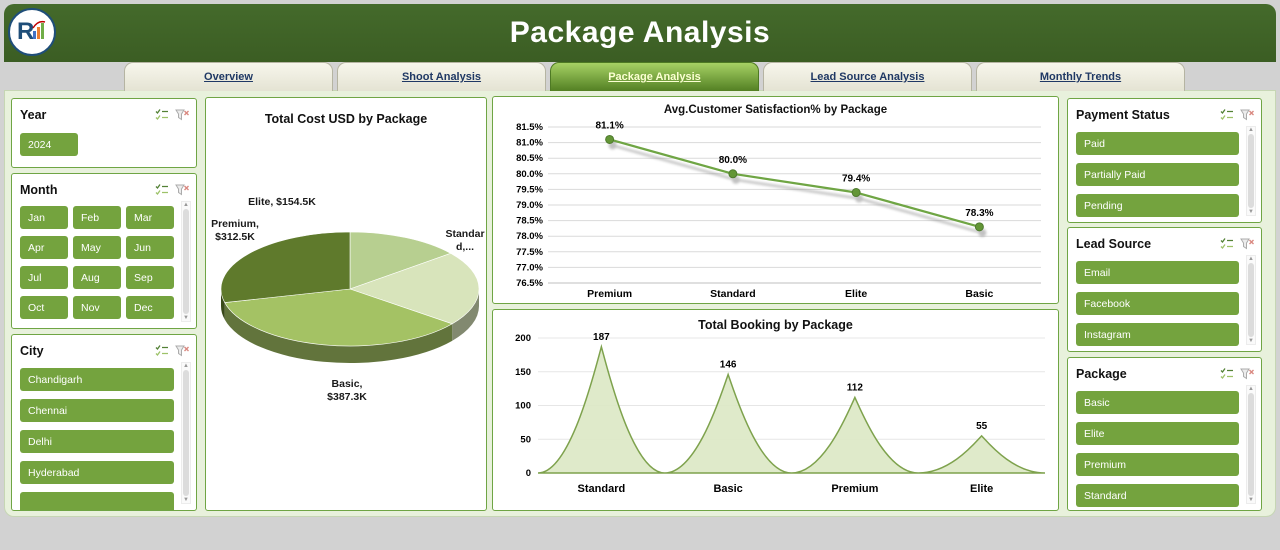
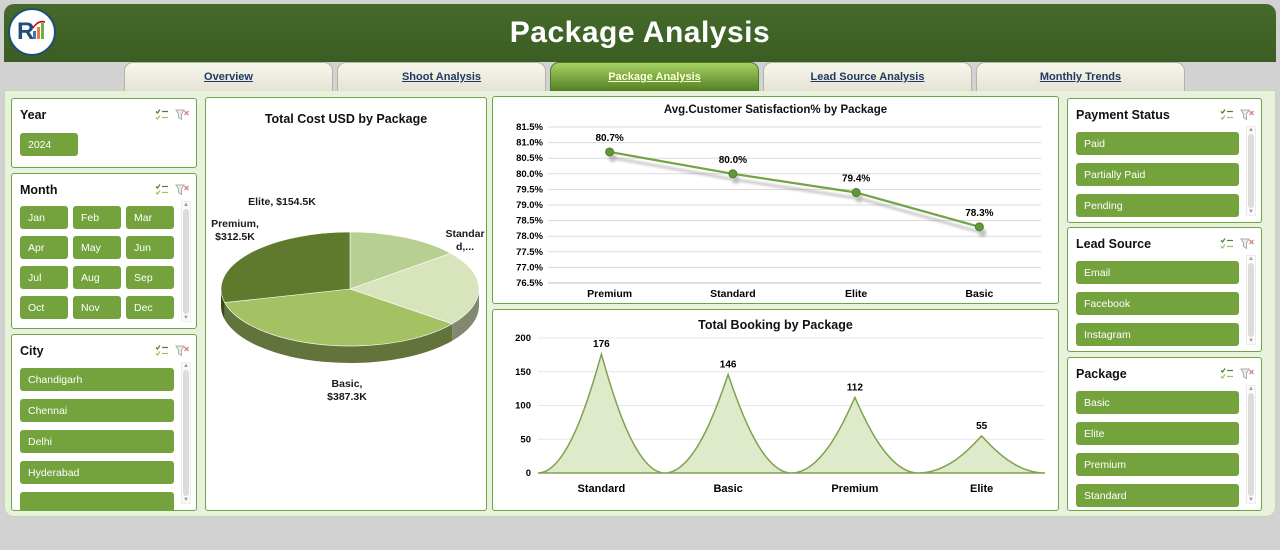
Avg.Customer Satisfaction% by Package/Premium: 81.1% -> 80.7%
Total Booking by Package/Standard: 187 -> 176
